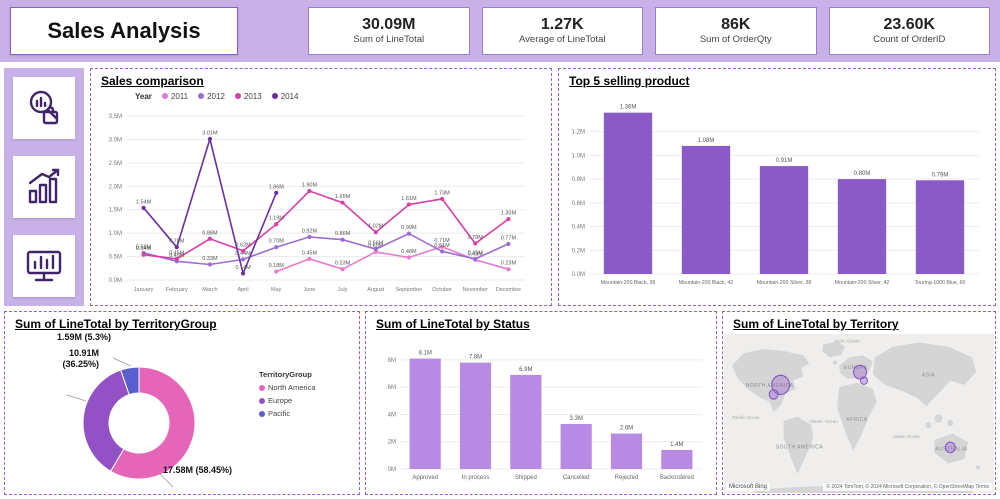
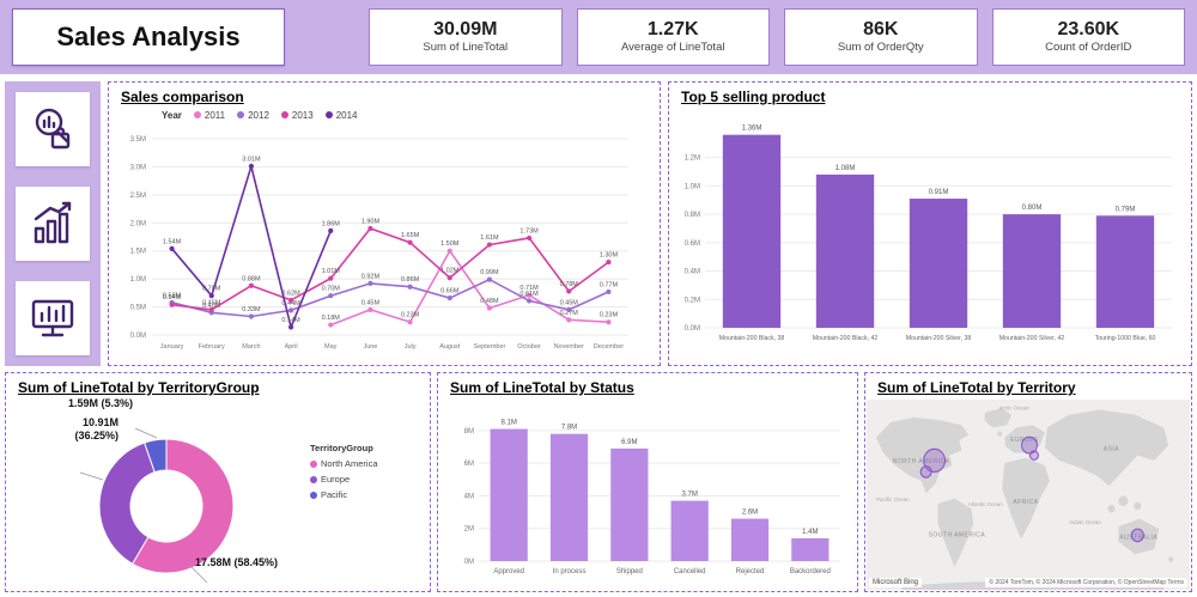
Sales comparison/2013/May: 1.19M -> 1.01M
Sales comparison/2011/August: 0.60M -> 1.50M
Sales comparison/2011/November: 0.43M -> 0.27M
Sum of LineTotal by Status/Cancelled: 3.3M -> 3.7M
